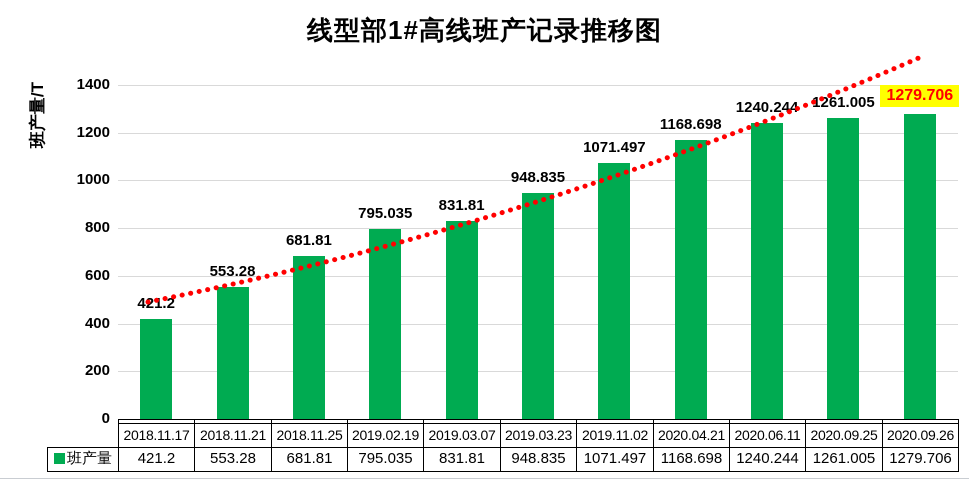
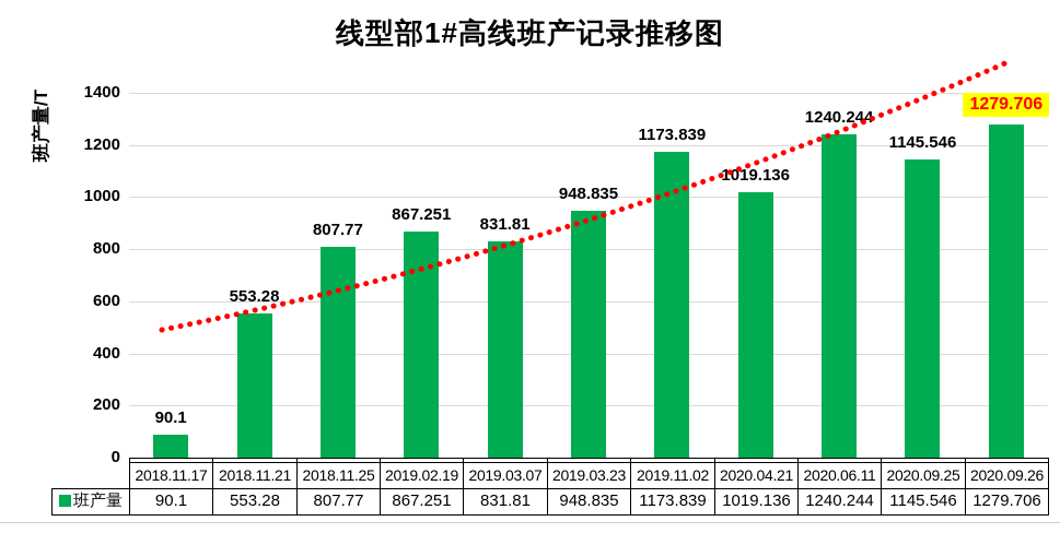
2018.11.17: 421.2 -> 90.1
2018.11.25: 681.81 -> 807.77
2019.02.19: 795.035 -> 867.251
2019.11.02: 1071.497 -> 1173.839
2020.04.21: 1168.698 -> 1019.136
2020.09.25: 1261.005 -> 1145.546
